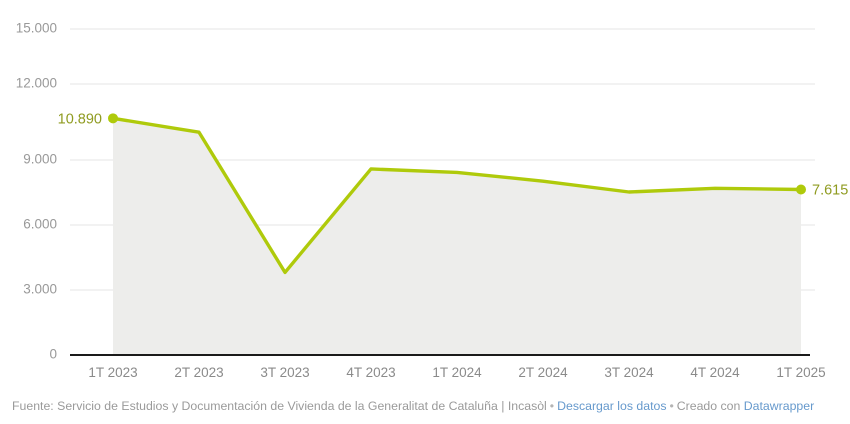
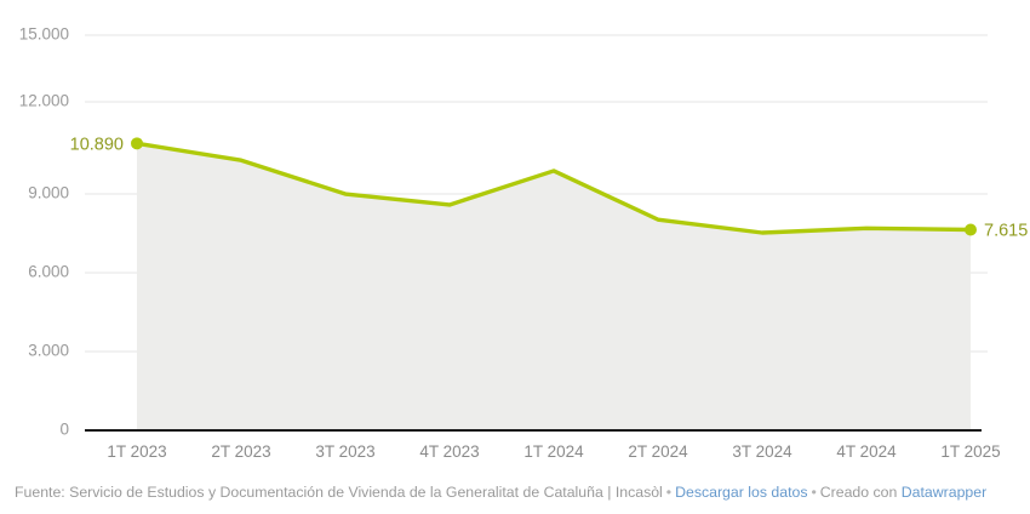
3T 2023: 3800 -> 9000
1T 2024: 8400 -> 9800
